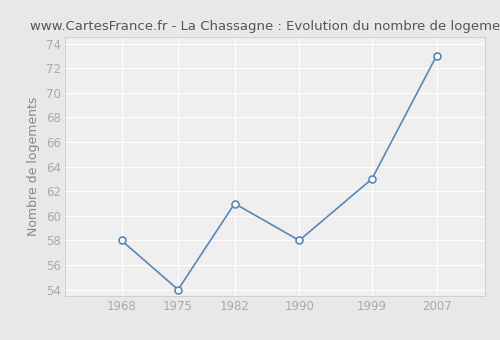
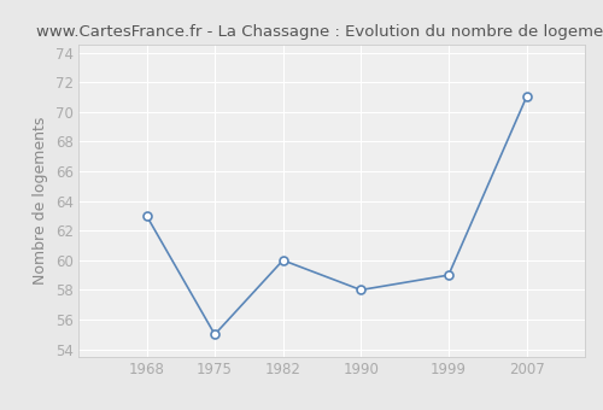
1968: 58 -> 63
1975: 54 -> 55
1982: 61 -> 60
1999: 63 -> 59
2007: 73 -> 71
